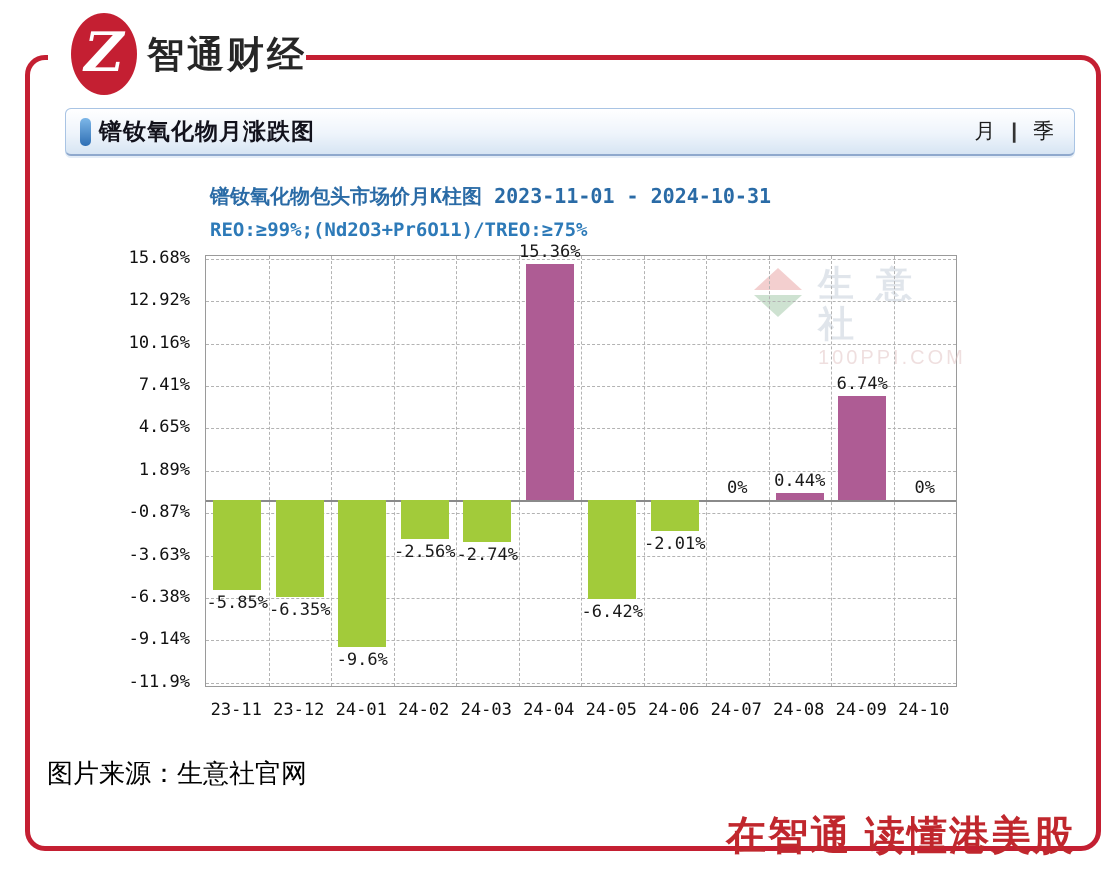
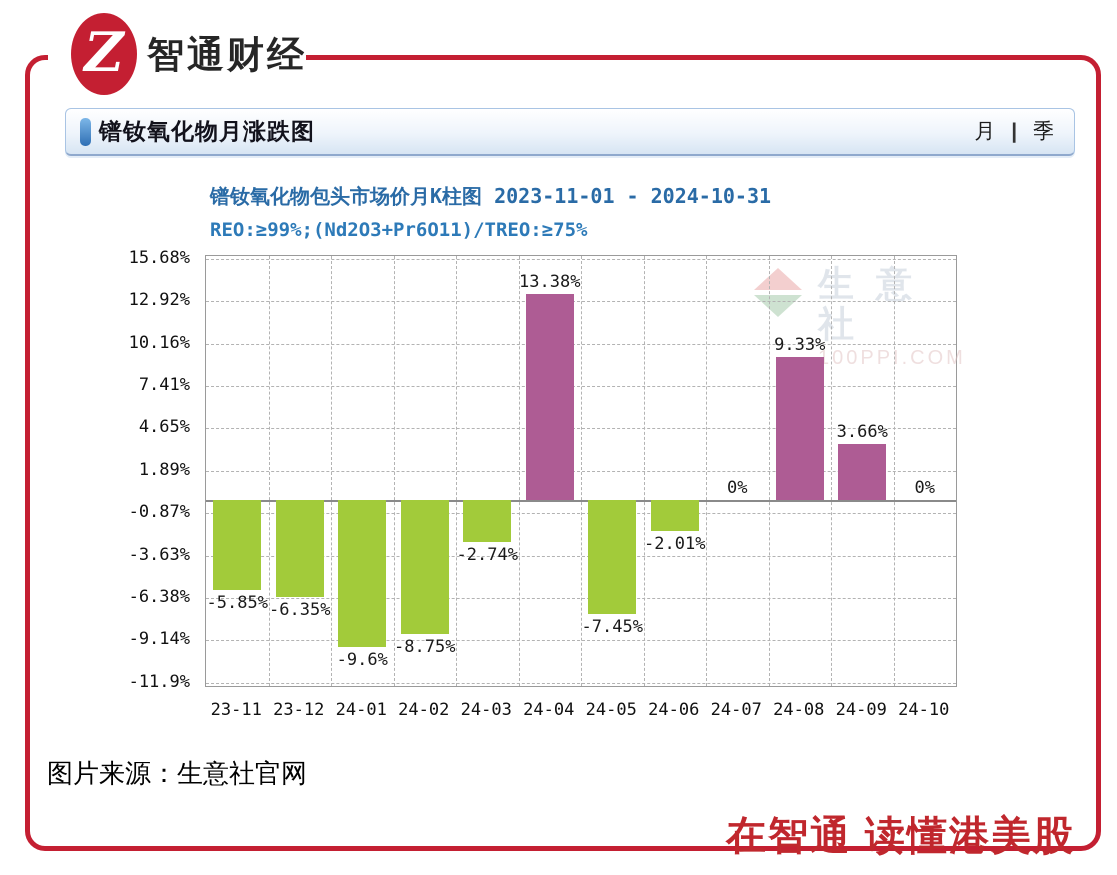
24-02: -2.56% -> -8.75%
24-04: 15.36% -> 13.38%
24-05: -6.42% -> -7.45%
24-08: 0.44% -> 9.33%
24-09: 6.74% -> 3.66%
